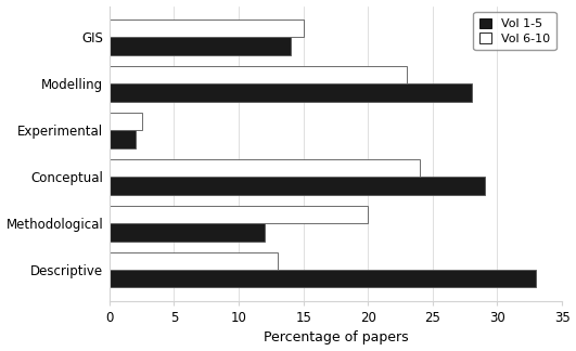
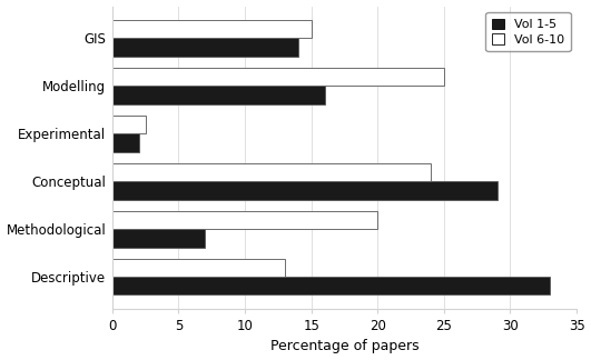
Vol 6-10/Modelling: 23.0 -> 25.0
Vol 1-5/Modelling: 28 -> 16
Vol 1-5/Methodological: 12 -> 7
